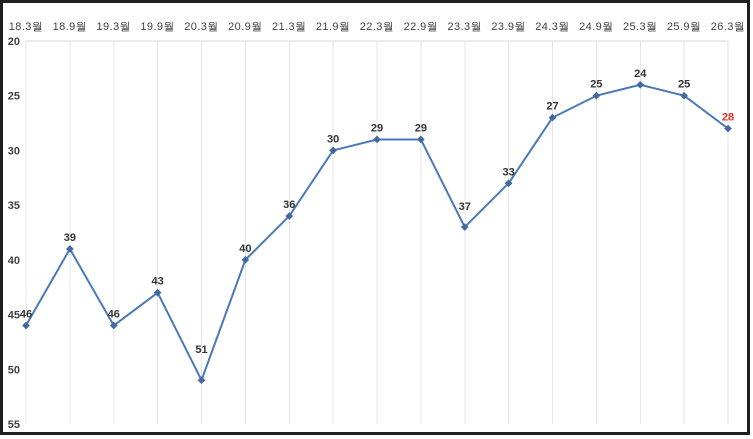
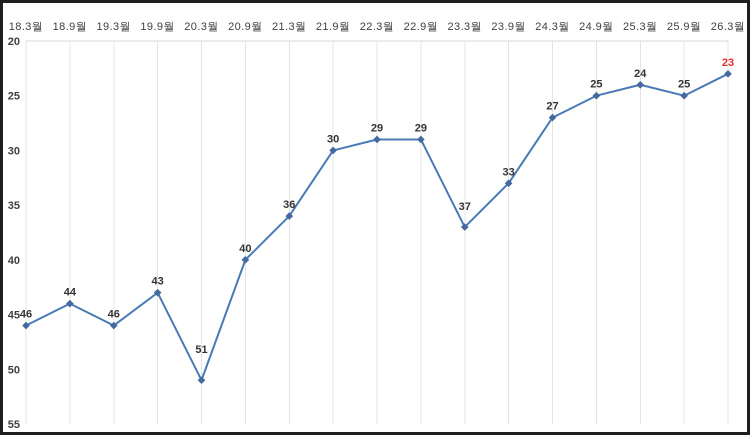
18.9월: 39 -> 44
26.3월: 28 -> 23
